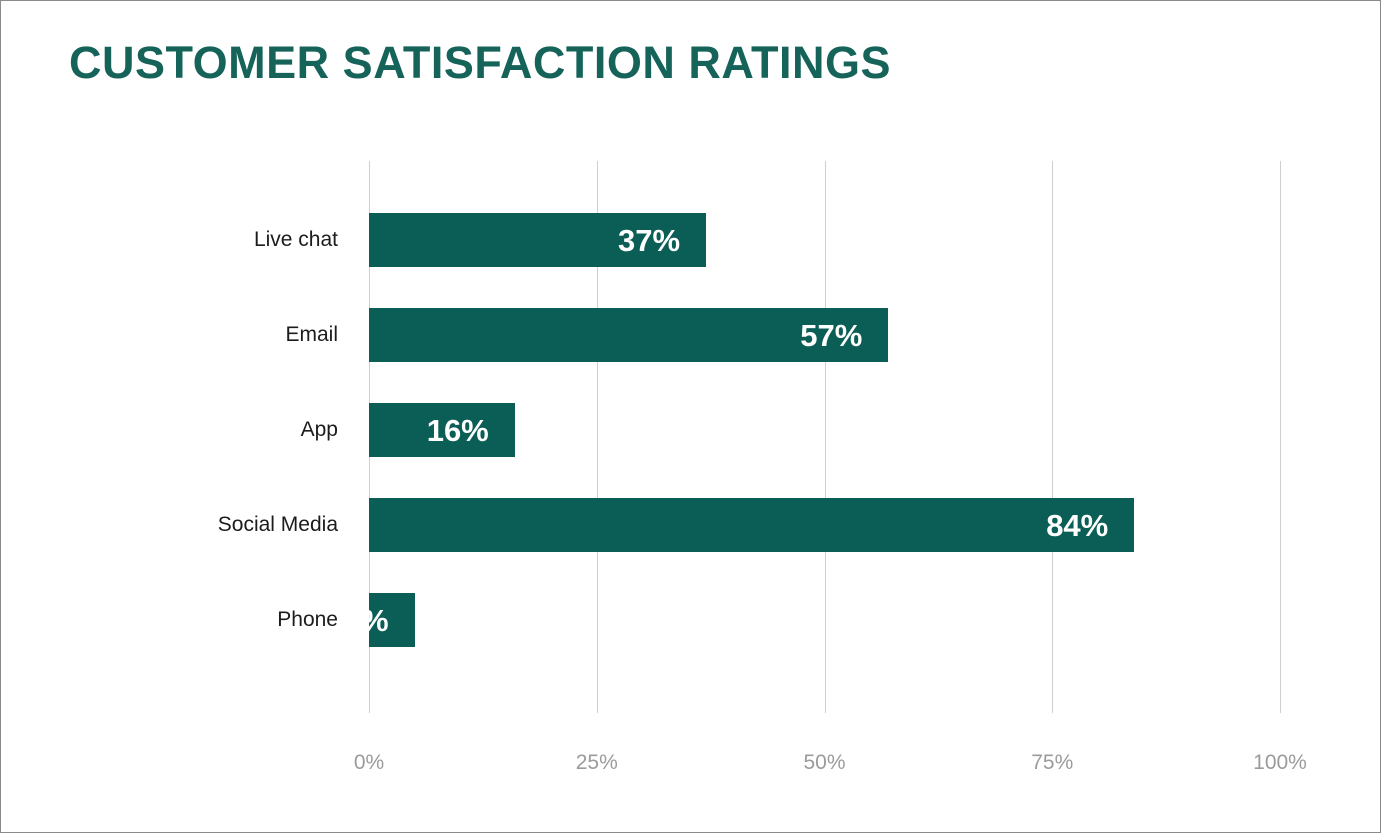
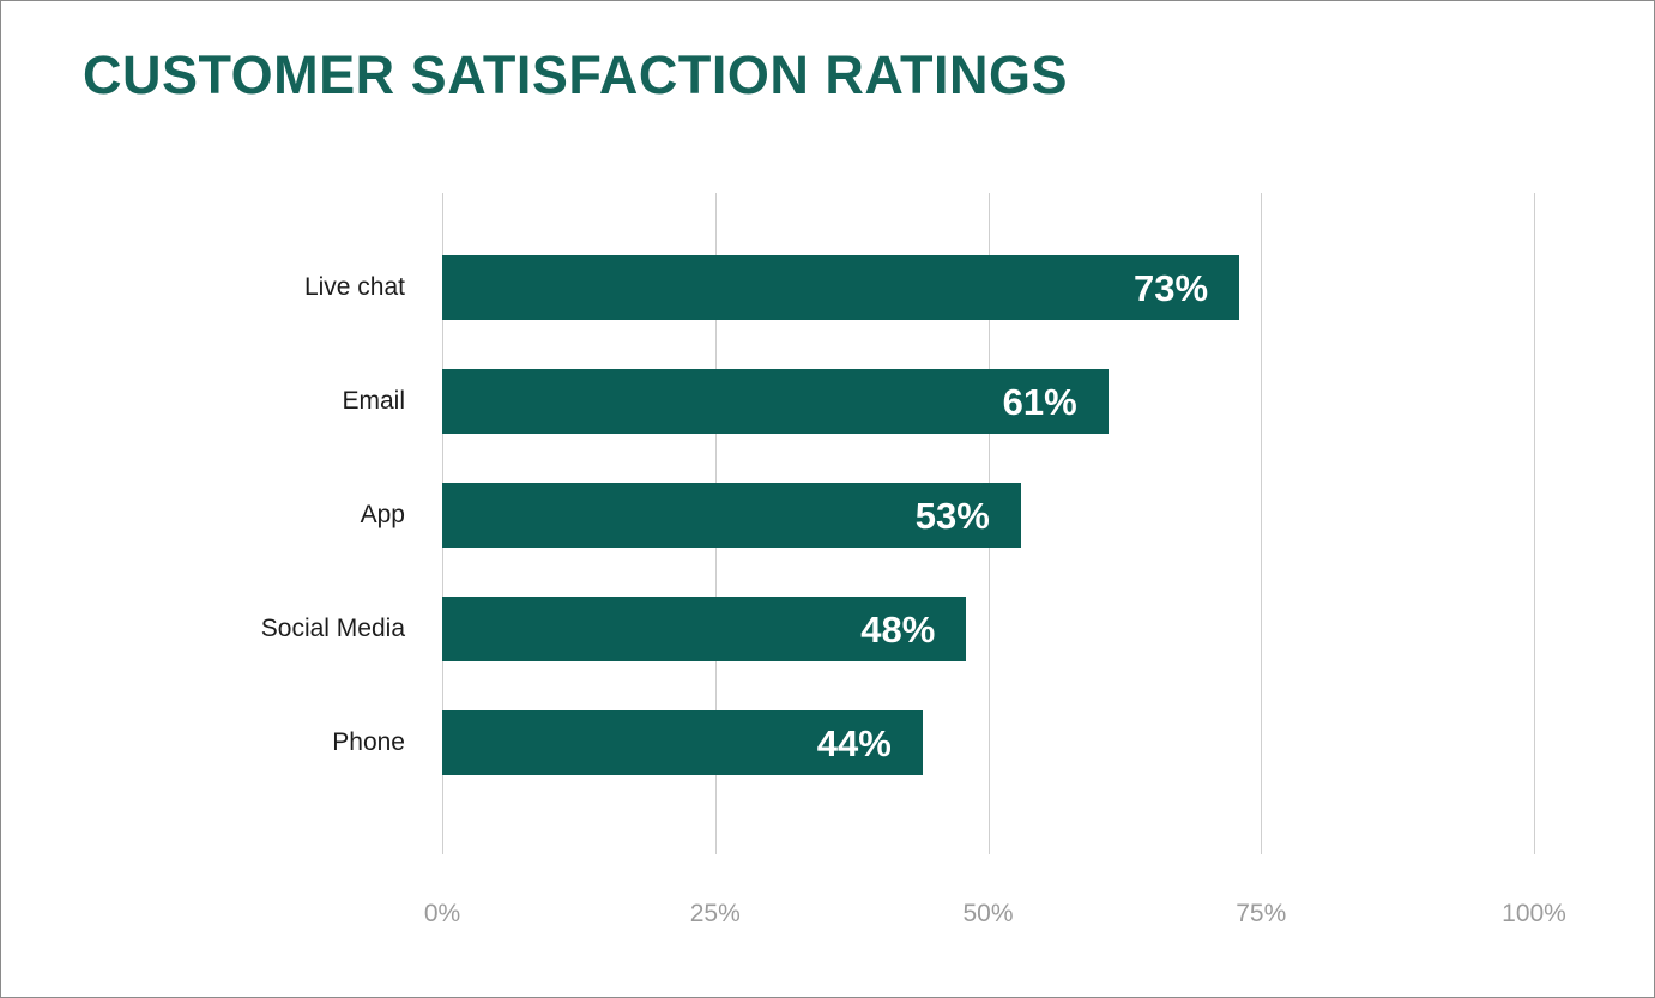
Live chat: 37% -> 73%
Email: 57% -> 61%
App: 16% -> 53%
Social Media: 84% -> 48%
Phone: 5% -> 44%
